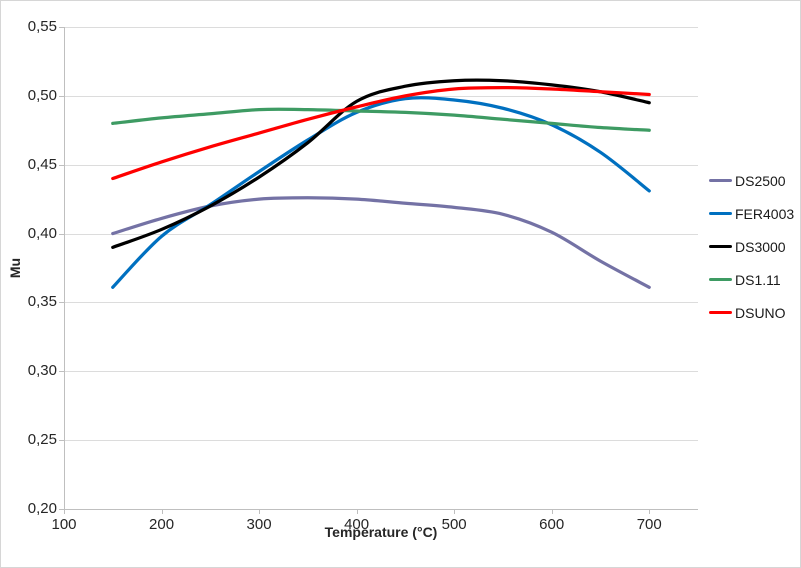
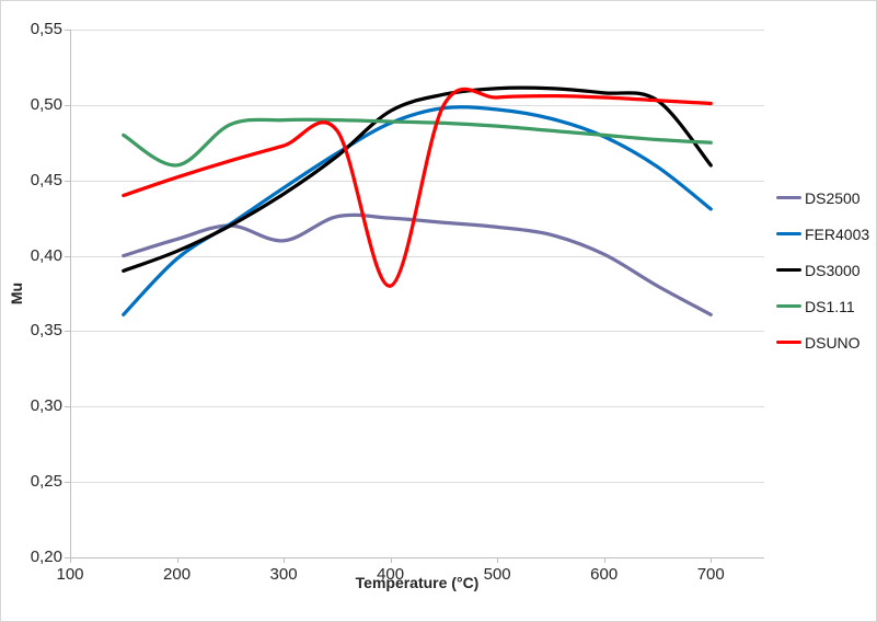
DS1.11/200: 0,48 -> 0,46
DS2500/300: 0,42 -> 0,41
DSUNO/400: 0,49 -> 0,38
DS3000/700: 0,49 -> 0,46
